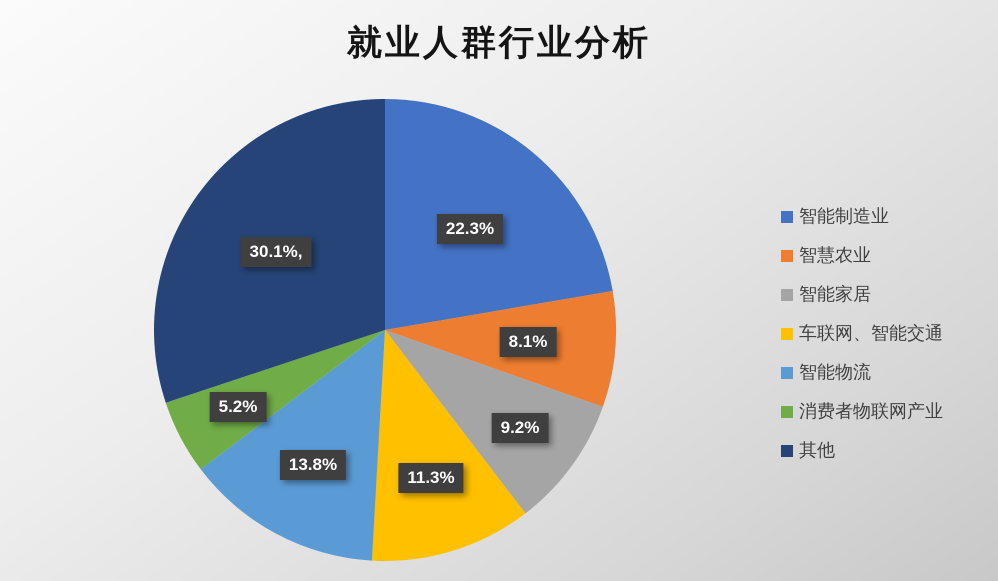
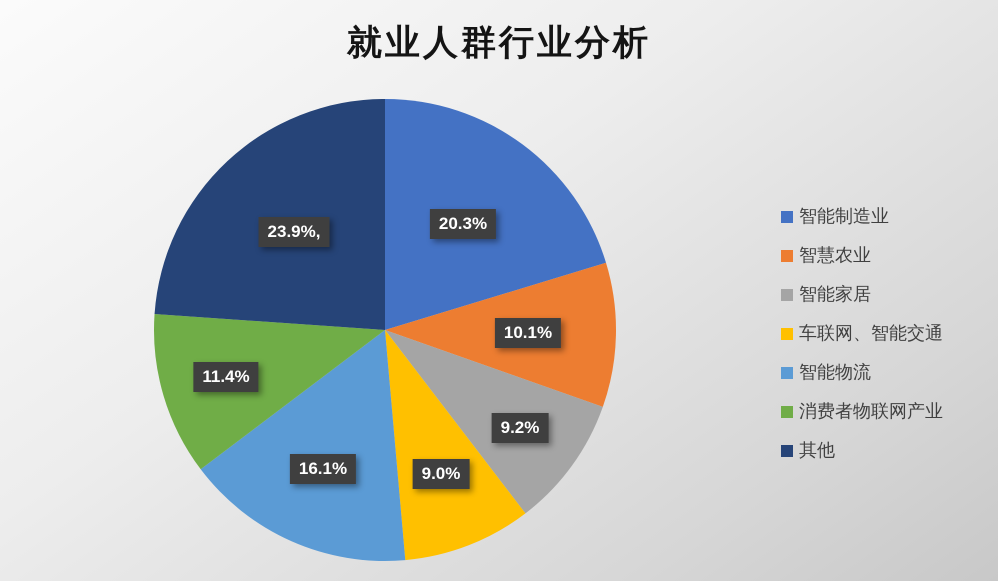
智能制造业: 22.3% -> 20.3%
智慧农业: 8.1% -> 10.1%
车联网、智能交通: 11.3% -> 9.0%
智能物流: 13.8% -> 16.1%
消费者物联网产业: 5.2% -> 11.4%
其他: 30.1% -> 23.9%
